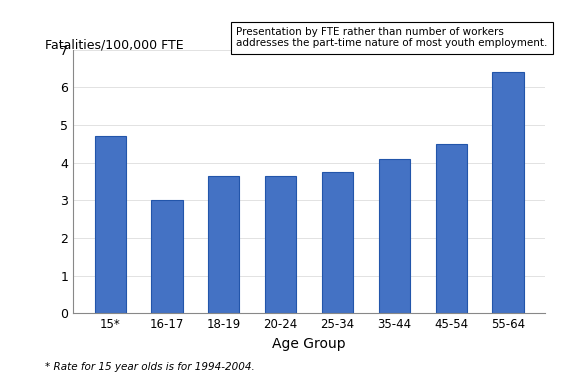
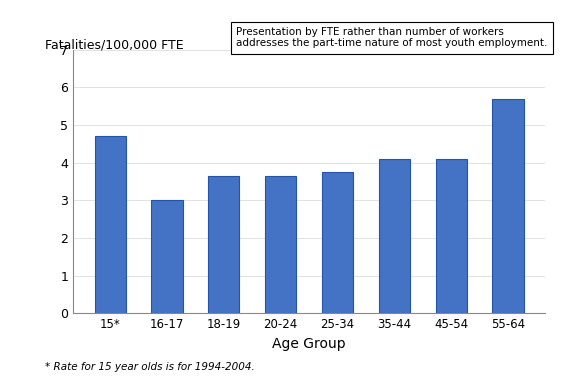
45-54: 4.50 -> 4.10
55-64: 6.40 -> 5.70
